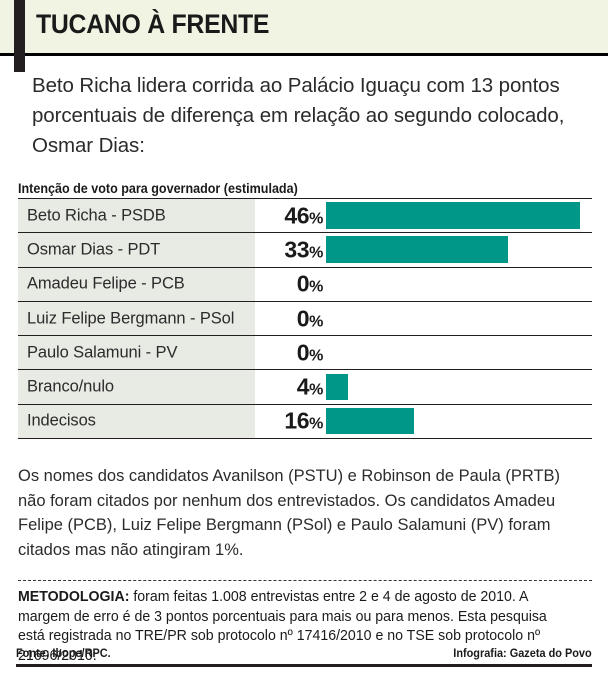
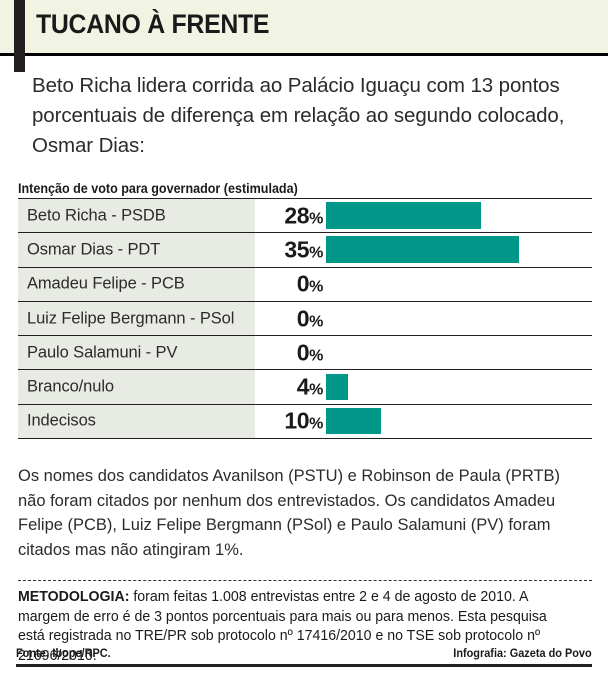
Beto Richa - PSDB: 46 -> 28
Osmar Dias - PDT: 33 -> 35
Indecisos: 16 -> 10
